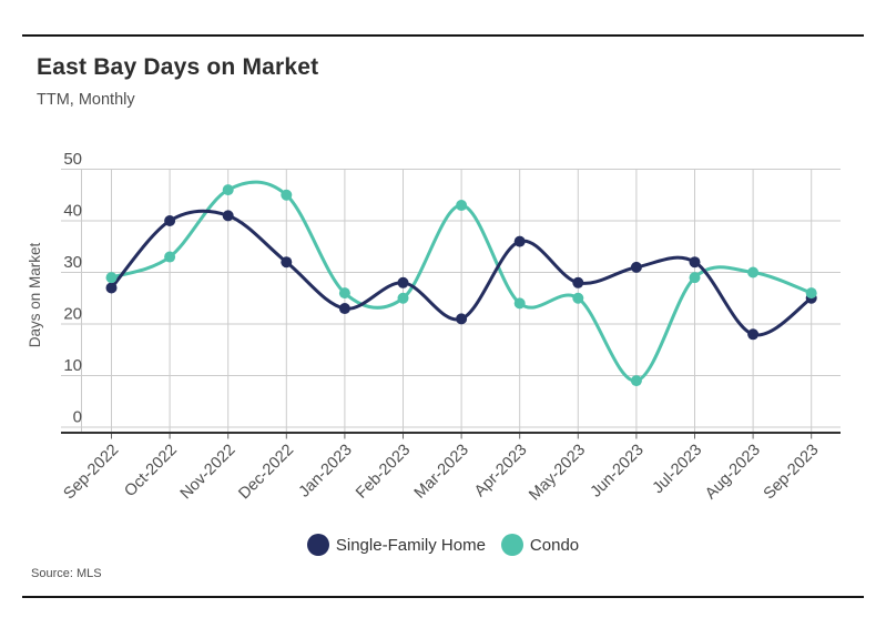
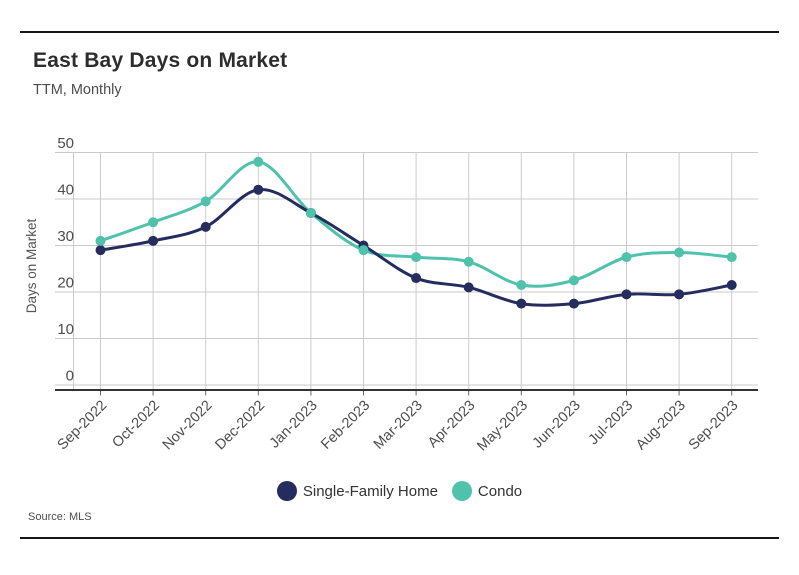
Single-Family Home/Sep-2022: 27 -> 29
Condo/Sep-2022: 29 -> 31
Single-Family Home/Oct-2022: 40 -> 31
Condo/Oct-2022: 33 -> 35
Single-Family Home/Nov-2022: 41 -> 34
Condo/Nov-2022: 46 -> 40
Single-Family Home/Dec-2022: 32 -> 42
Condo/Dec-2022: 45 -> 48
Single-Family Home/Jan-2023: 23 -> 37
Condo/Jan-2023: 26 -> 37
Single-Family Home/Feb-2023: 28 -> 30
Condo/Feb-2023: 25 -> 29
Single-Family Home/Mar-2023: 21 -> 23
Condo/Mar-2023: 43 -> 28
Single-Family Home/Apr-2023: 36 -> 21
Condo/Apr-2023: 24 -> 26
Single-Family Home/May-2023: 28 -> 18
Condo/May-2023: 25 -> 22
Single-Family Home/Jun-2023: 31 -> 18
Condo/Jun-2023: 9 -> 22
Single-Family Home/Jul-2023: 32 -> 20
Condo/Jul-2023: 29 -> 28
Single-Family Home/Aug-2023: 18 -> 20
Condo/Aug-2023: 30 -> 28
Single-Family Home/Sep-2023: 25 -> 22
Condo/Sep-2023: 26 -> 28
